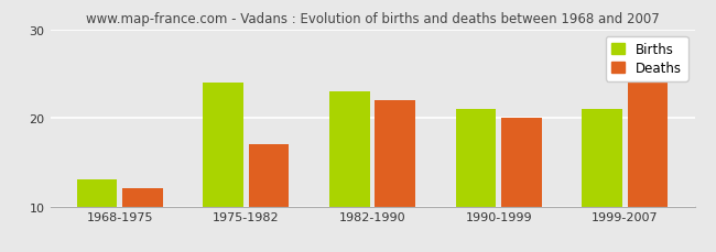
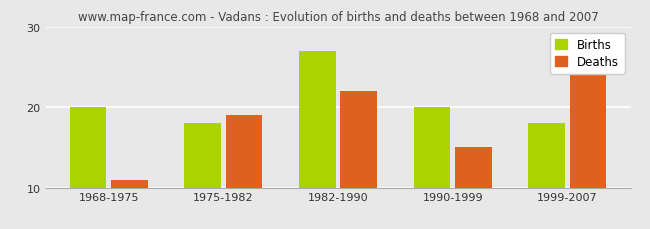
Births/1968-1975: 13 -> 20
Deaths/1968-1975: 12 -> 11
Births/1975-1982: 24 -> 18
Deaths/1975-1982: 17 -> 19
Births/1982-1990: 23 -> 27
Births/1990-1999: 21 -> 20
Deaths/1990-1999: 20 -> 15
Births/1999-2007: 21 -> 18
